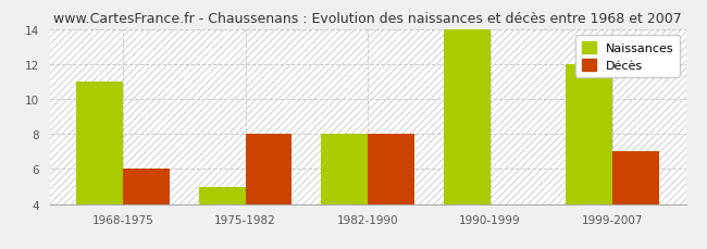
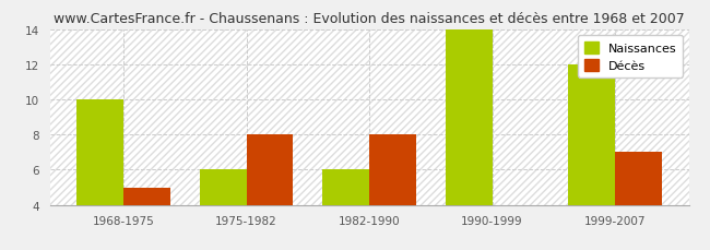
Naissances/1968-1975: 11 -> 10
Décès/1968-1975: 6 -> 5
Naissances/1975-1982: 5 -> 6
Naissances/1982-1990: 8 -> 6
